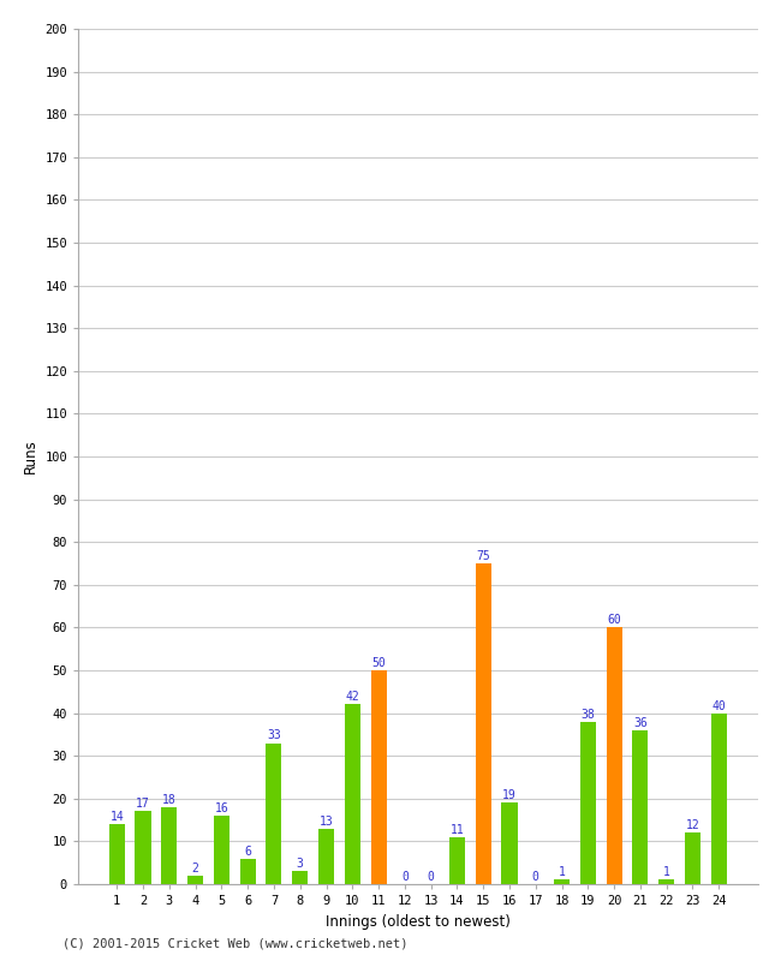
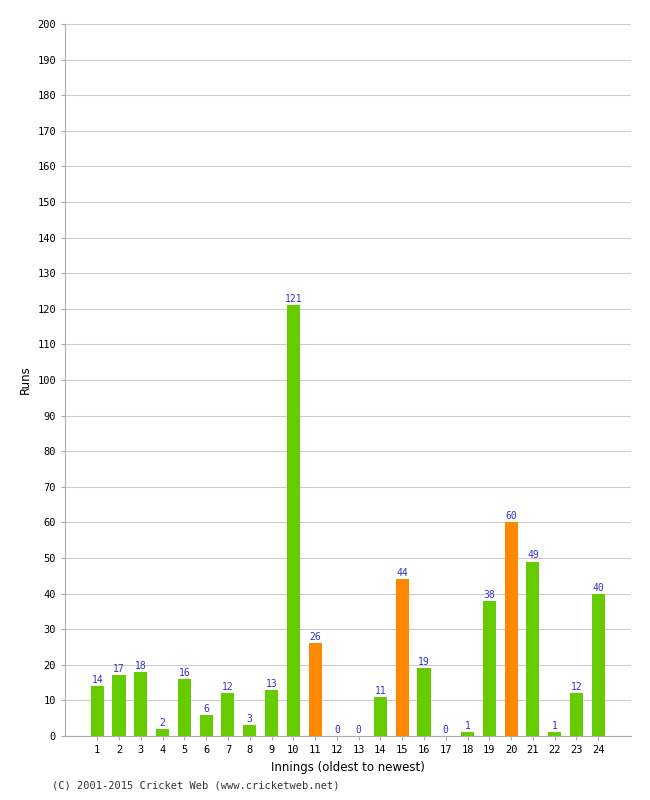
7: 33 -> 12
10: 42 -> 121
11: 50 -> 26
15: 75 -> 44
21: 36 -> 49
